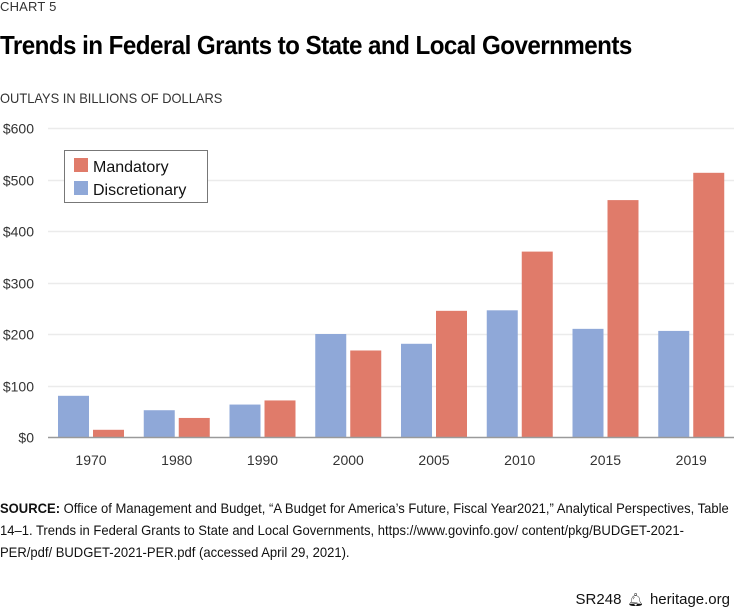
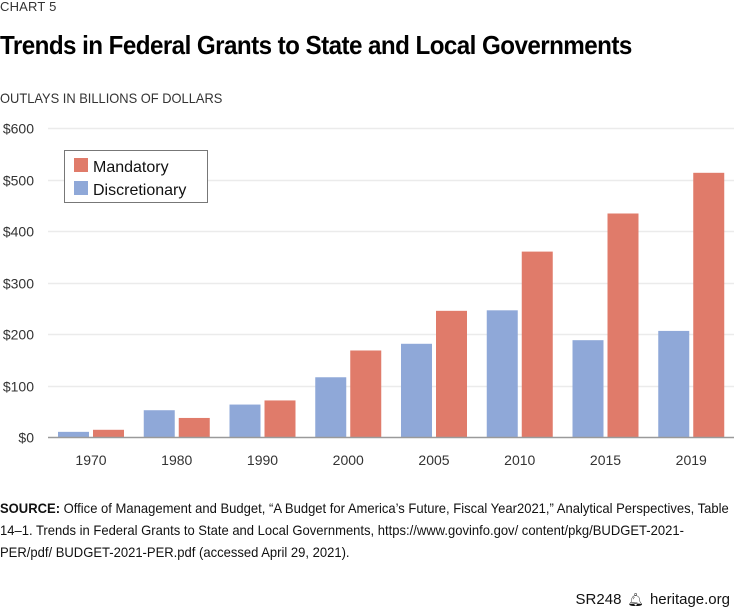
Discretionary/1970: $80 -> $10
Discretionary/2000: $200 -> $120
Discretionary/2015: $210 -> $190
Mandatory/2015: $460 -> $430
